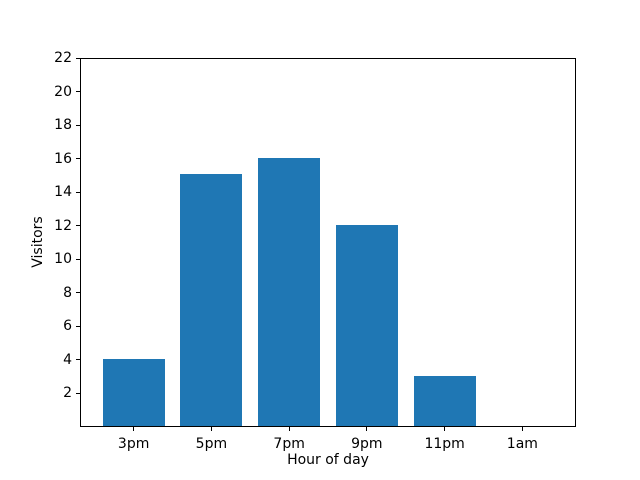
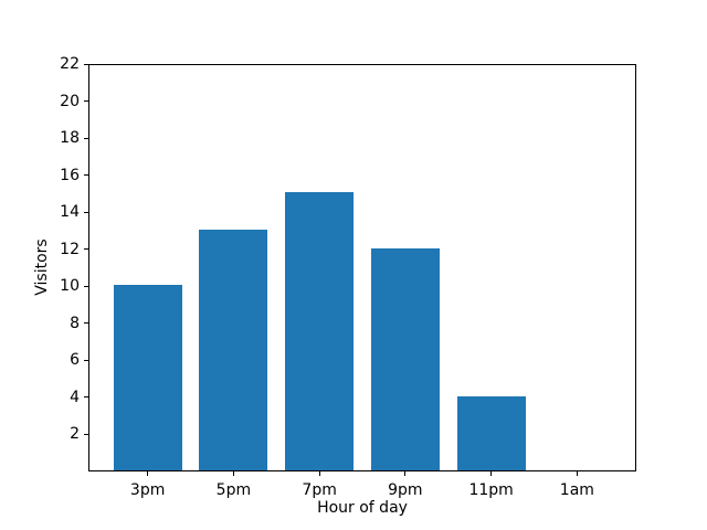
3pm: 4 -> 10
5pm: 15 -> 13
7pm: 16 -> 15
11pm: 3 -> 4
